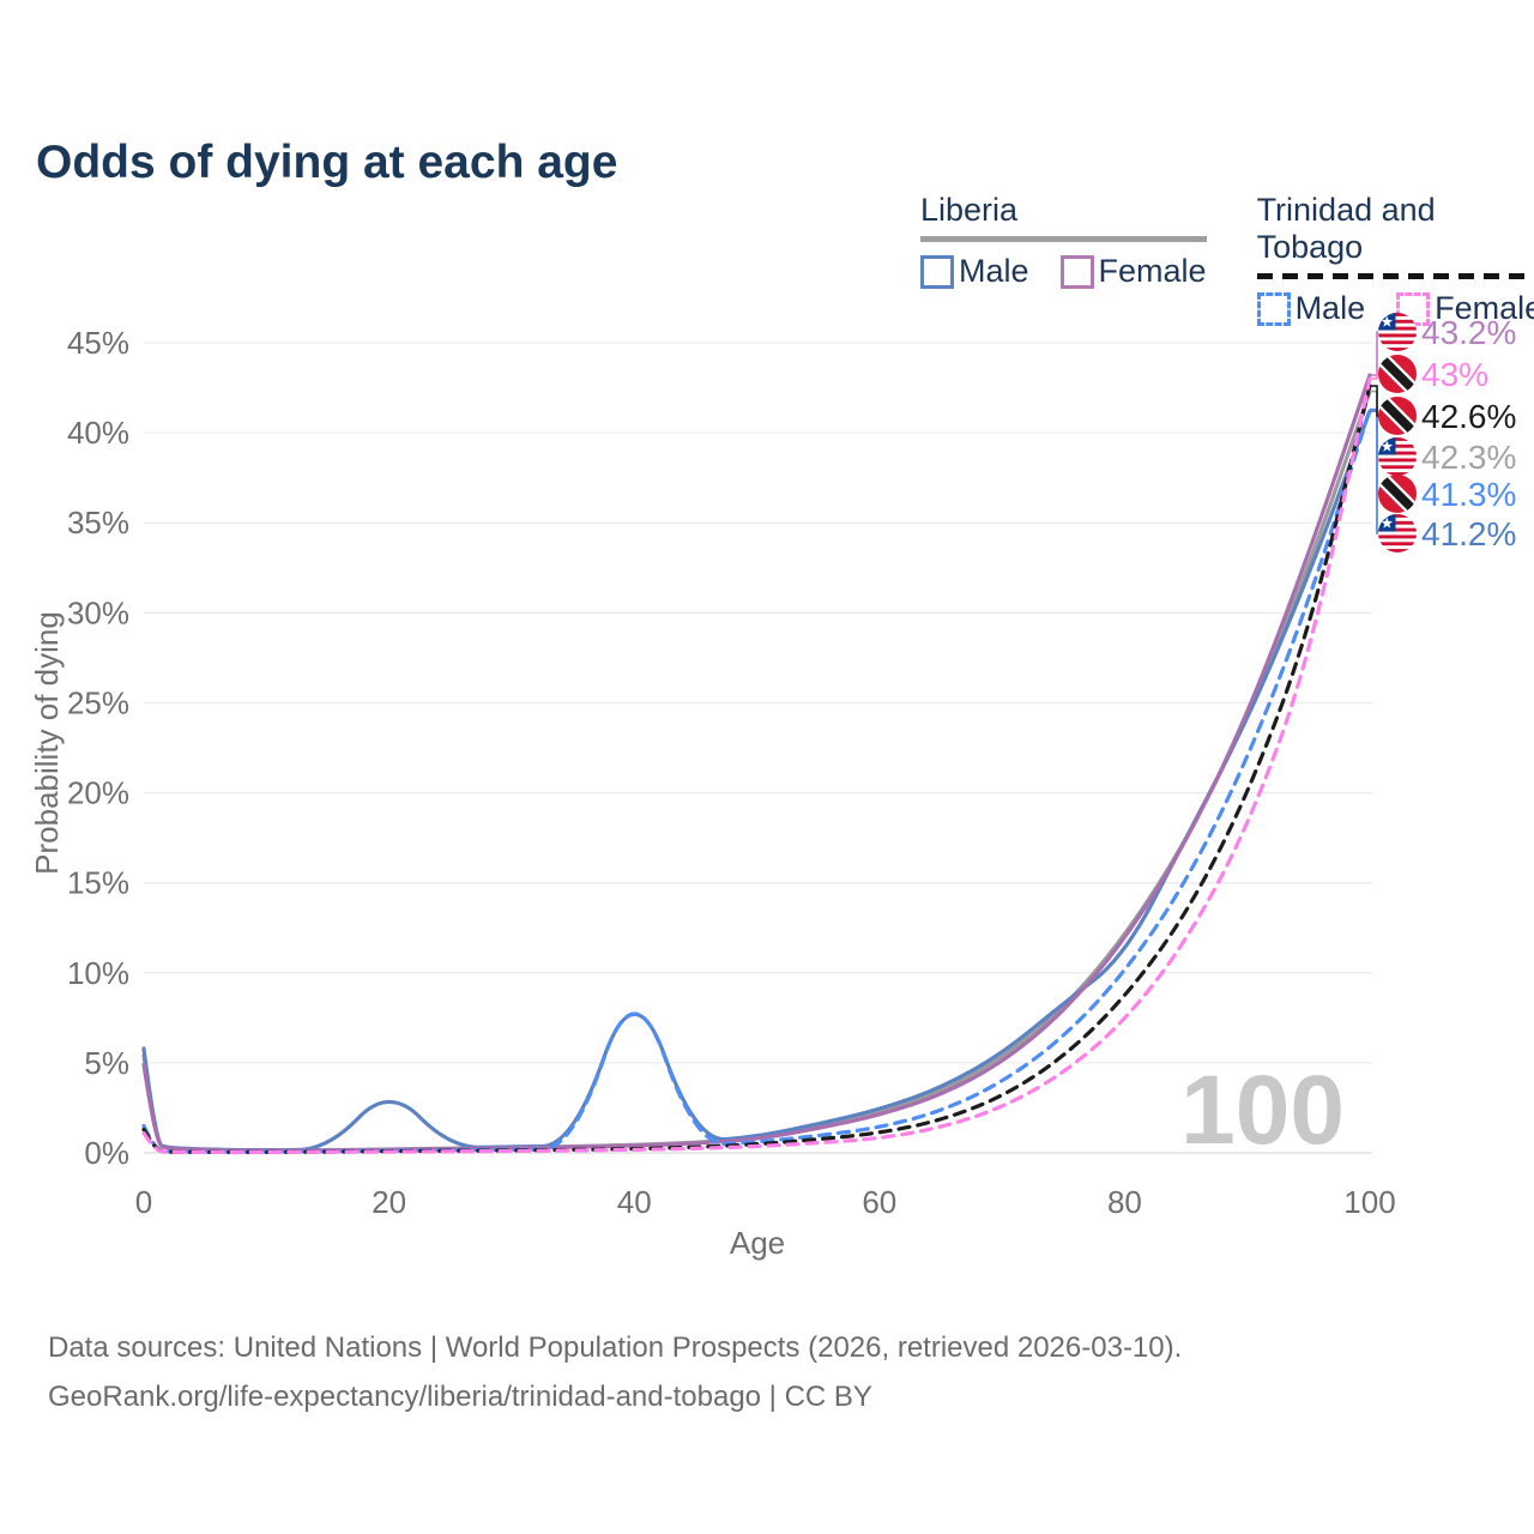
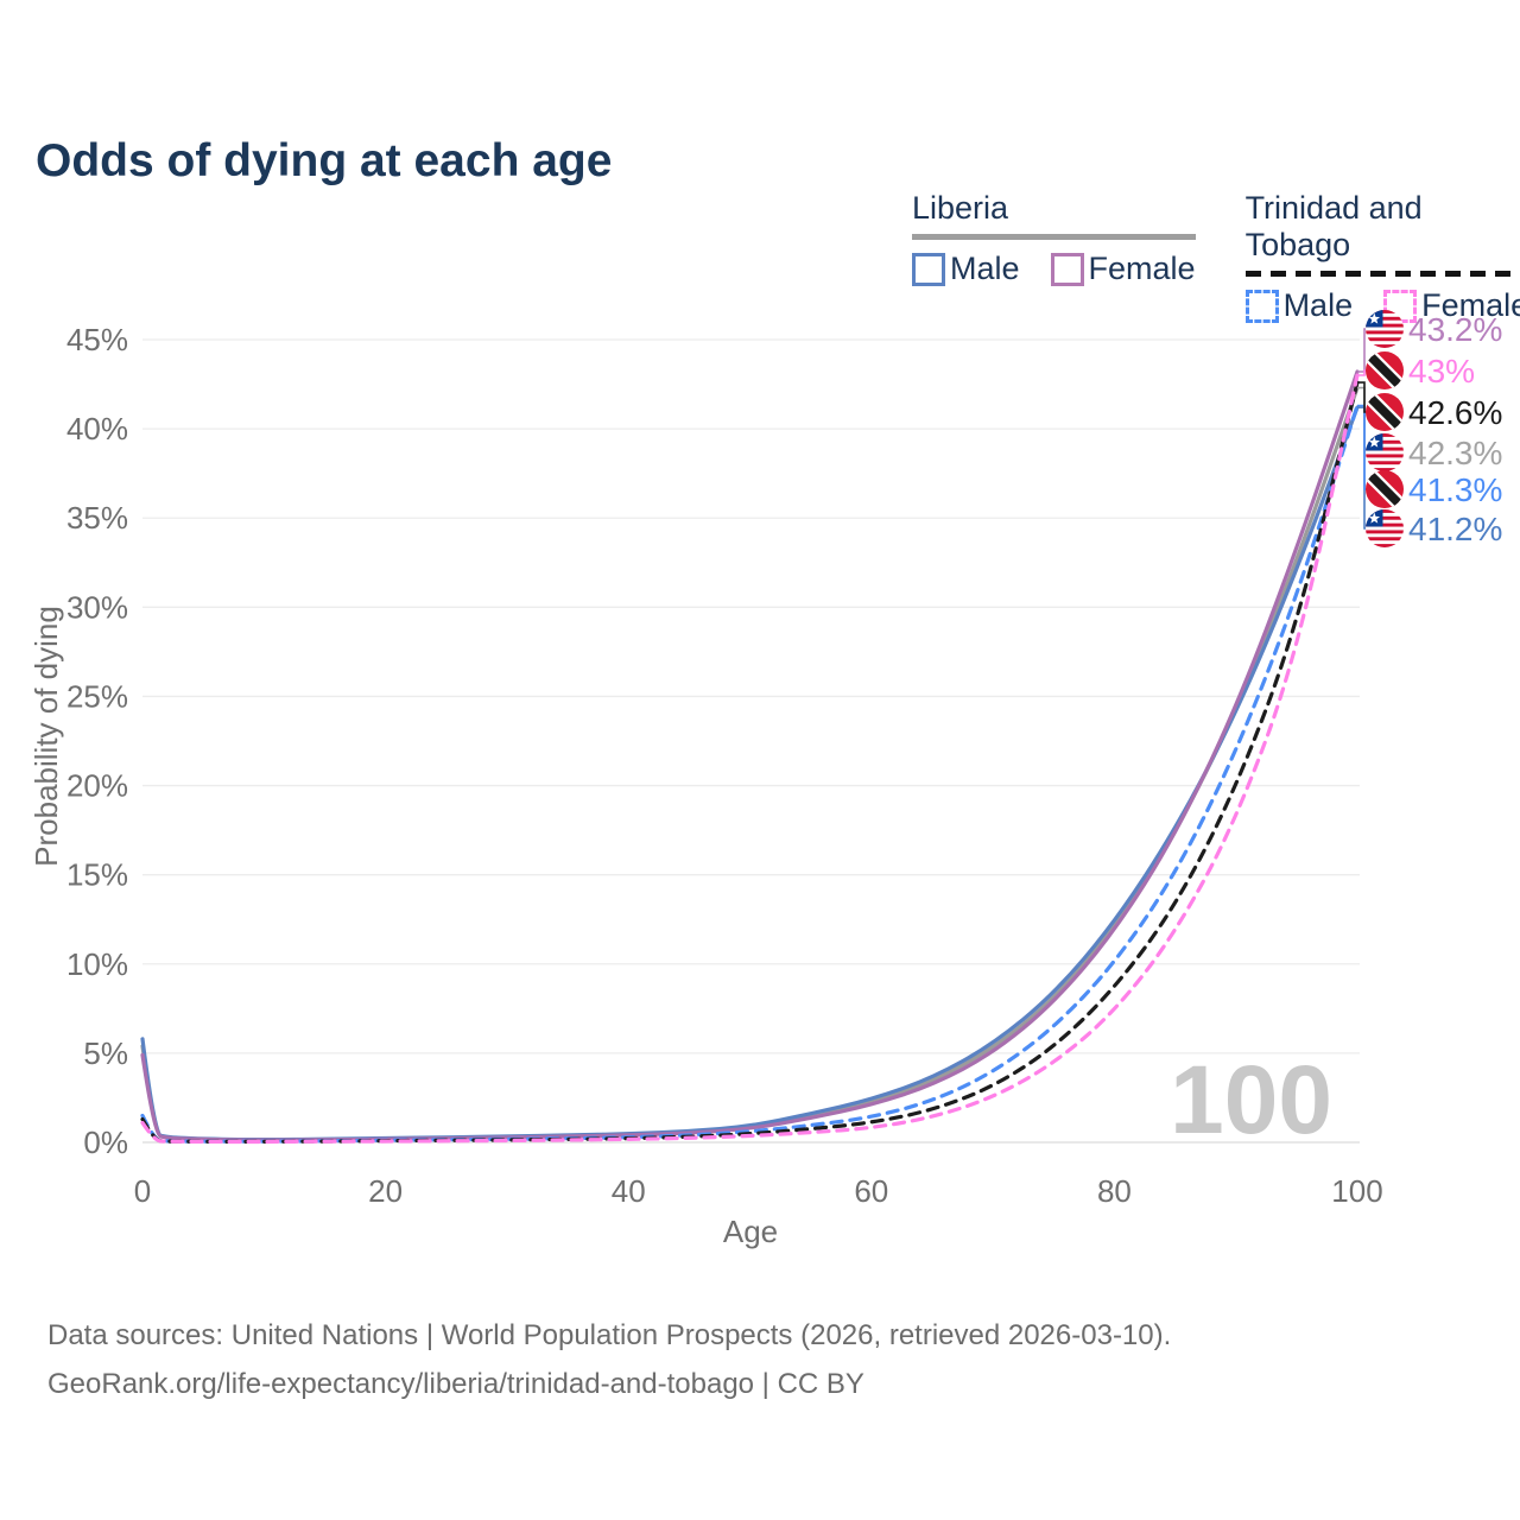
Liberia Male/20: 3.7% -> 0.2%
Liberia Male/40: 10.1% -> 0.5%
Trinidad and Tobago Male/40: 10.2% -> 0.3%
Liberia Male/80: 10.9% -> 12.3%
